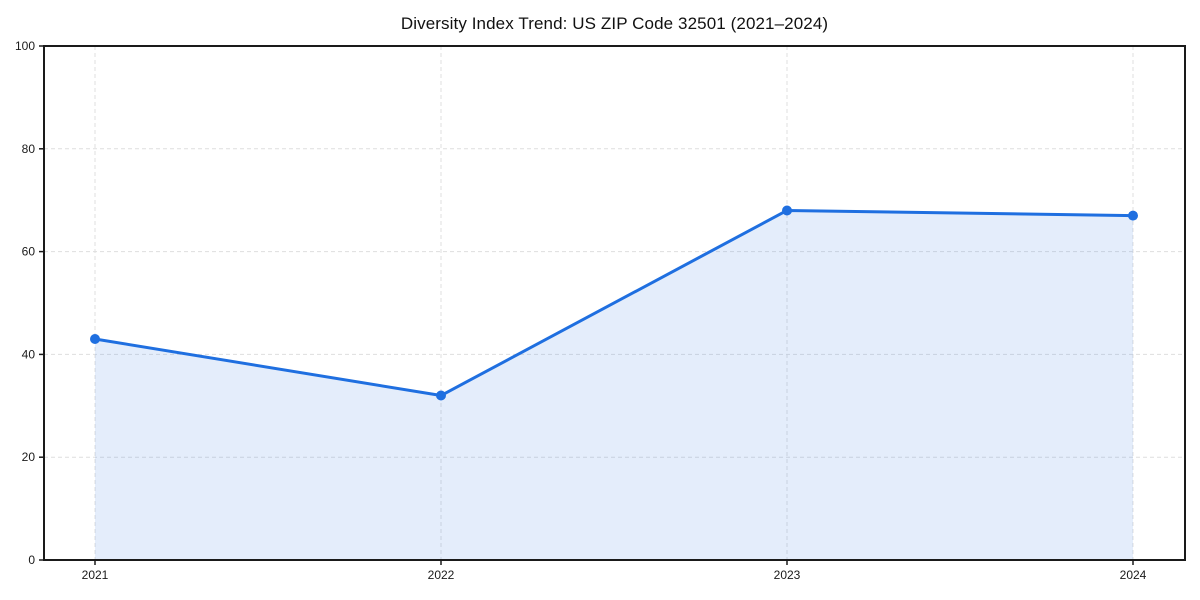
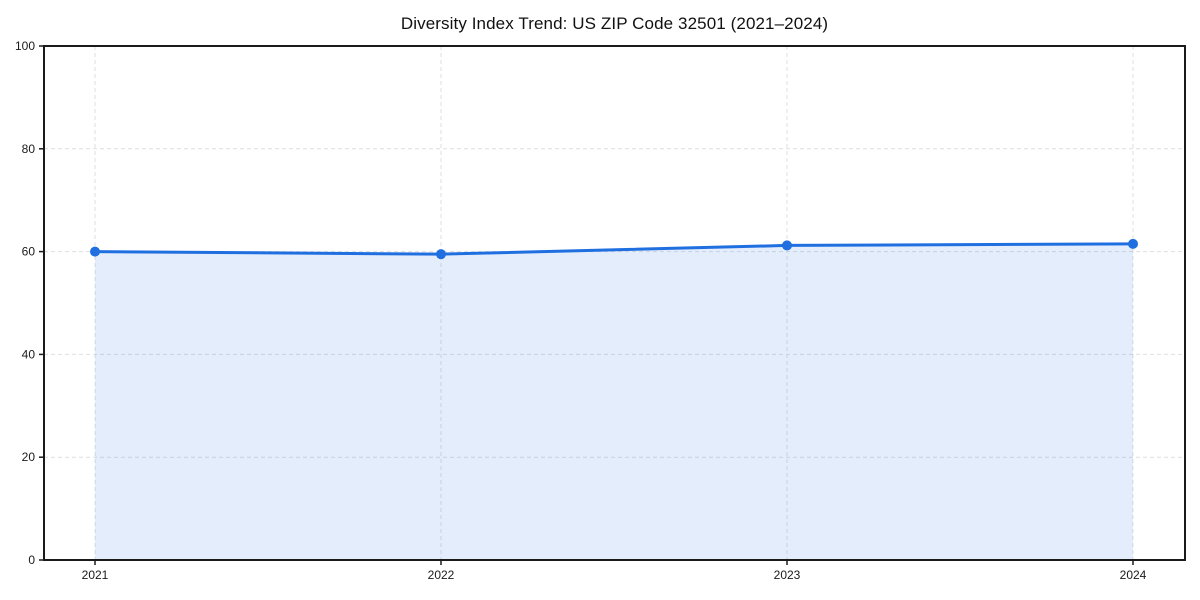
2021: 43 -> 60
2022: 32 -> 60
2023: 68 -> 61
2024: 67 -> 62
